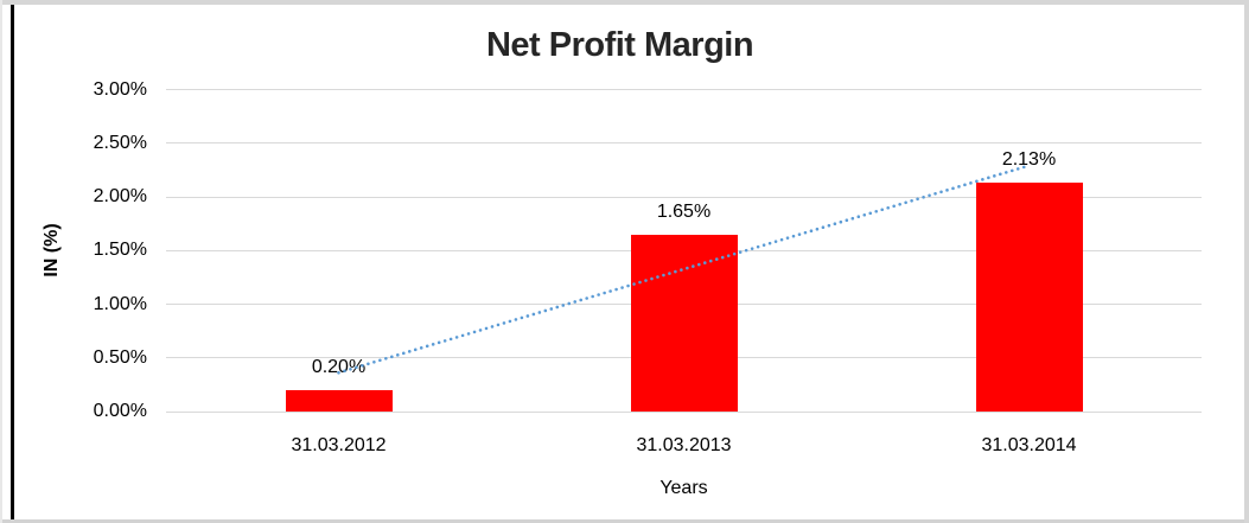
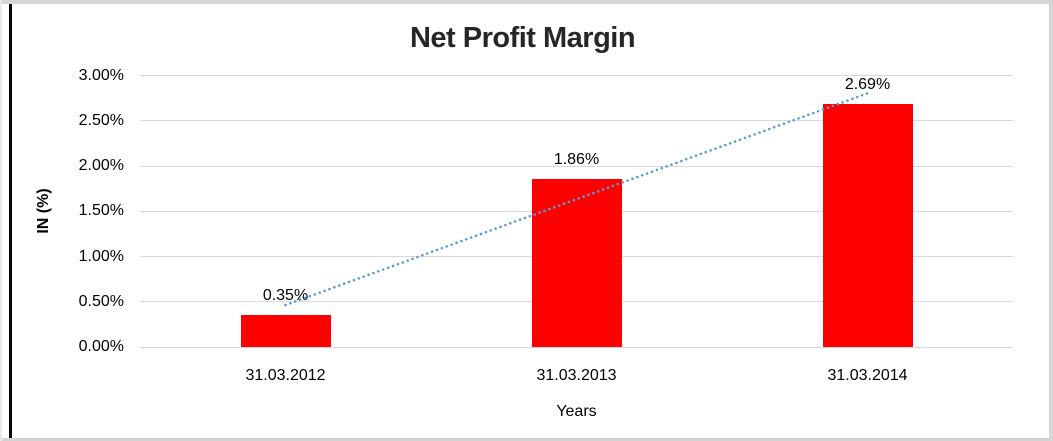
31.03.2012: 0.20% -> 0.35%
31.03.2013: 1.65% -> 1.86%
31.03.2014: 2.13% -> 2.69%
